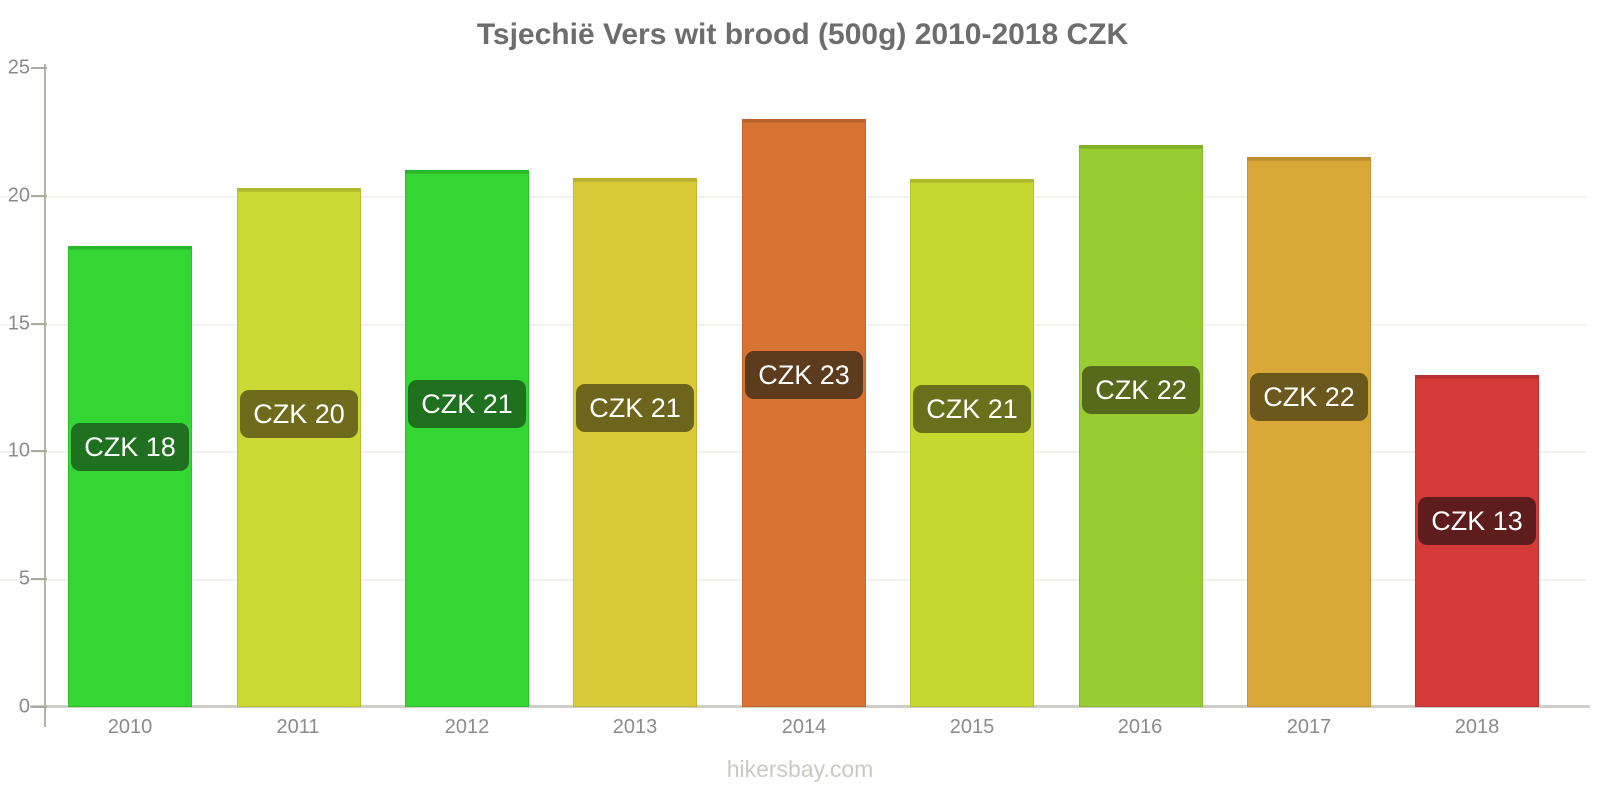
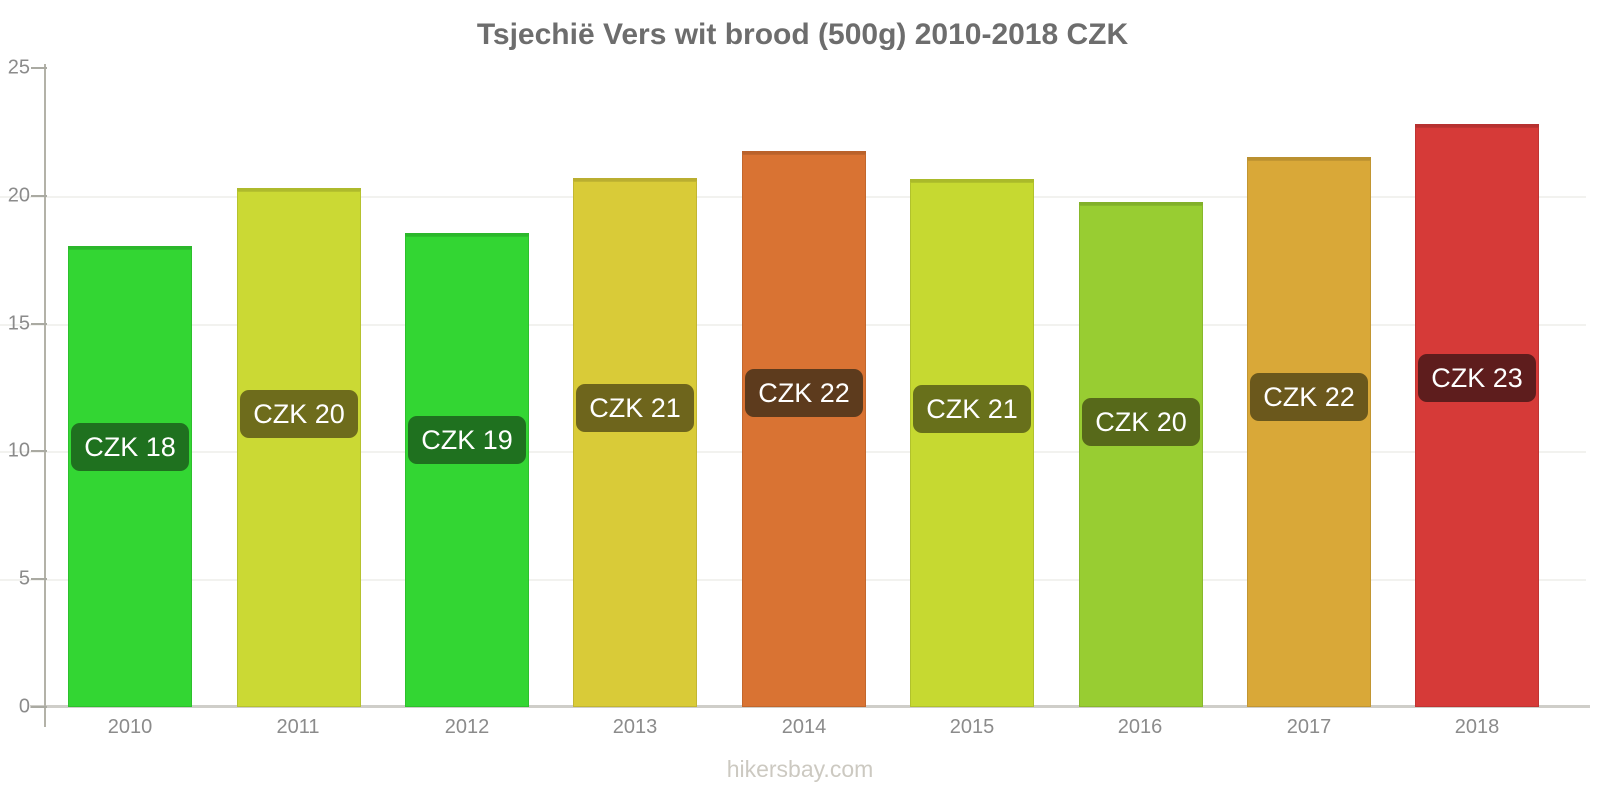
2012: 21 -> 19
2014: 23 -> 22
2016: 22 -> 20
2018: 13 -> 23
